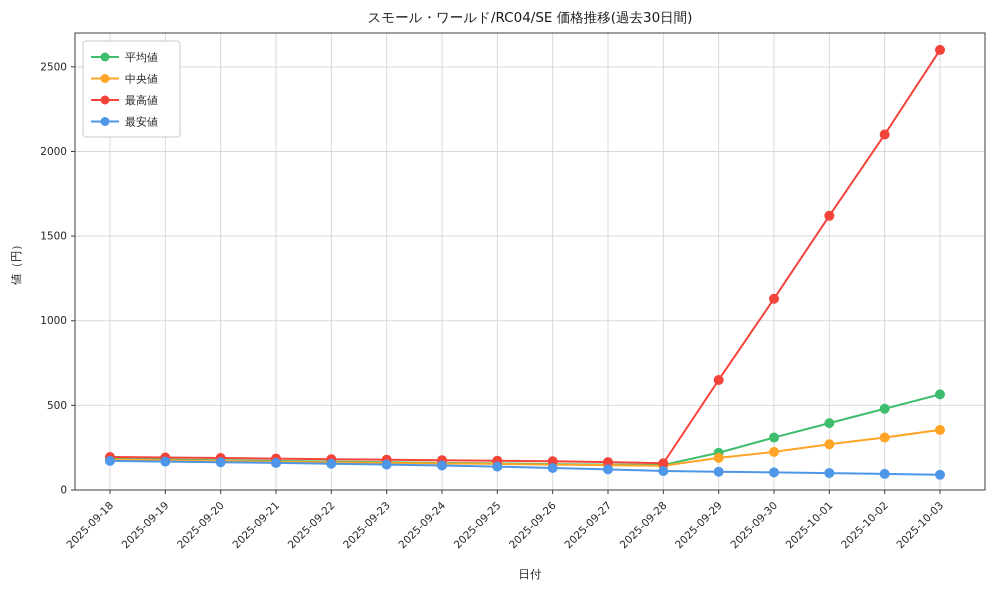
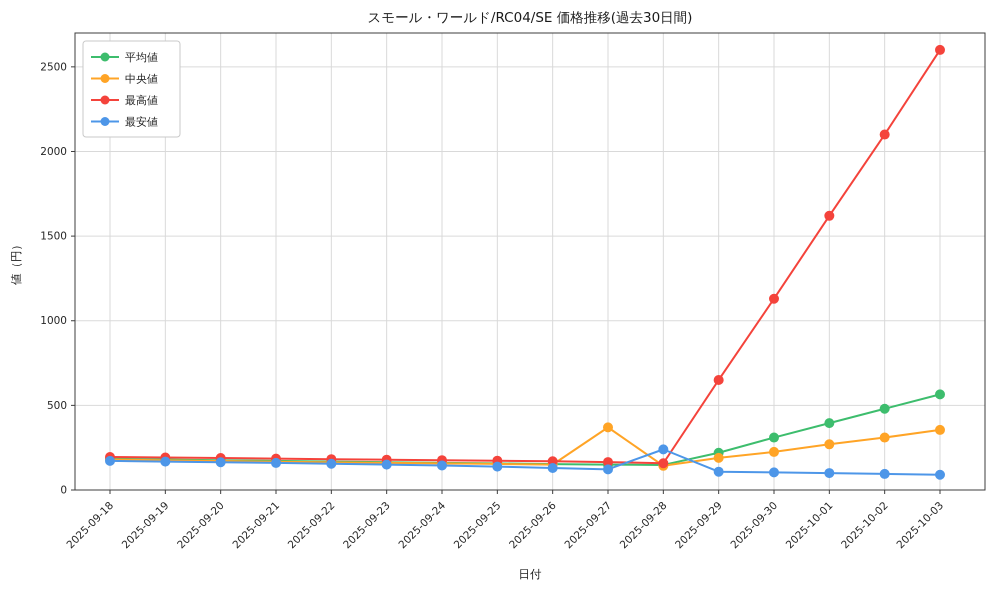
中央値/2025-09-27: 150 -> 370
最安値/2025-09-28: 110 -> 240
